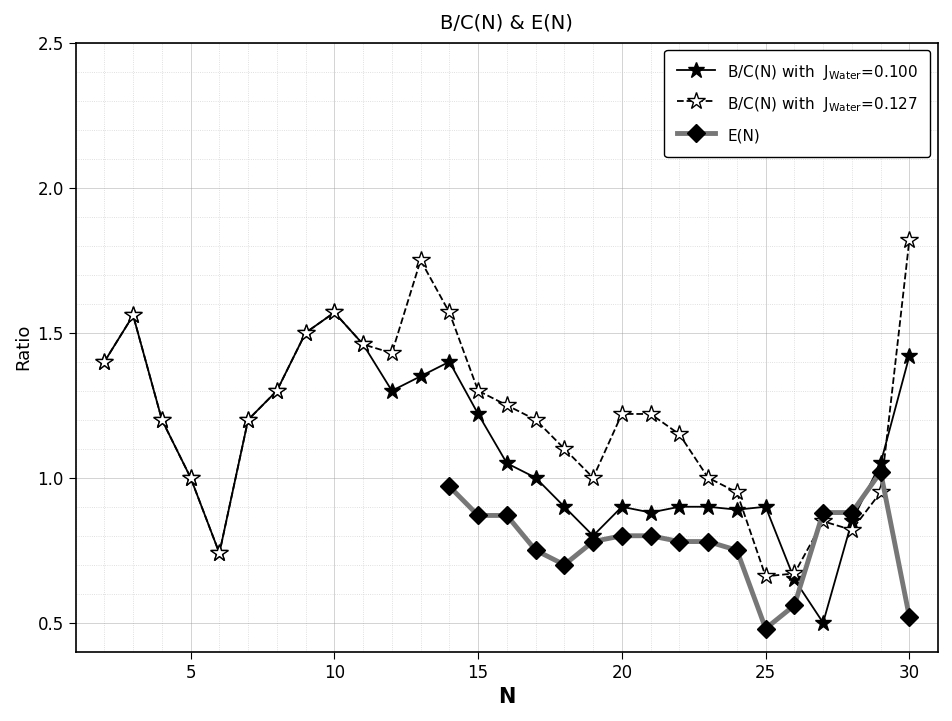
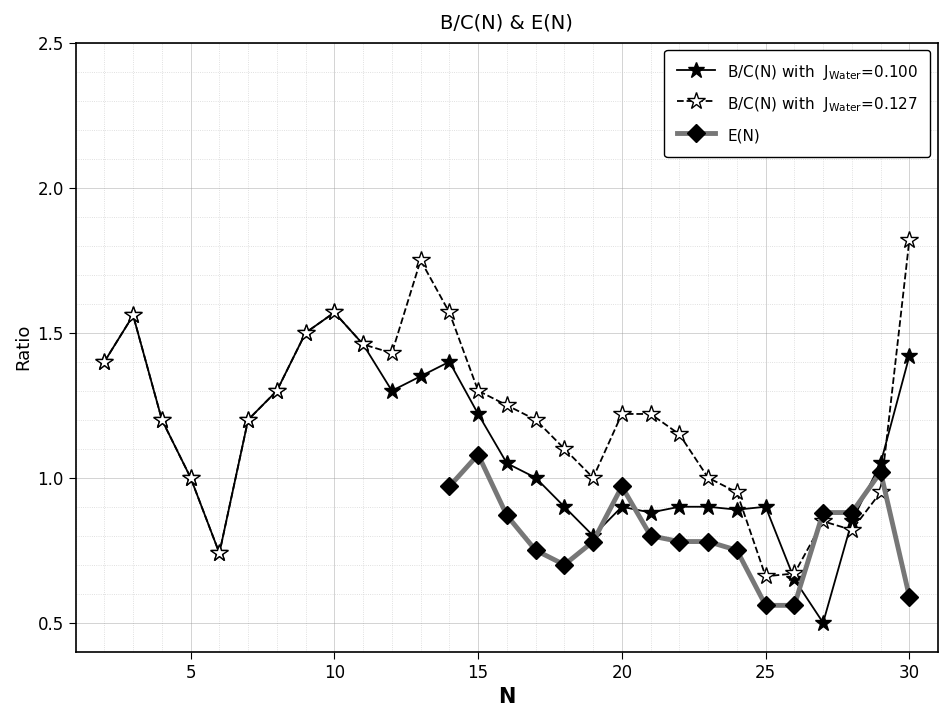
E(N)/15: 0.87 -> 1.08
E(N)/20: 0.80 -> 0.97
E(N)/25: 0.48 -> 0.56
E(N)/30: 0.52 -> 0.59
